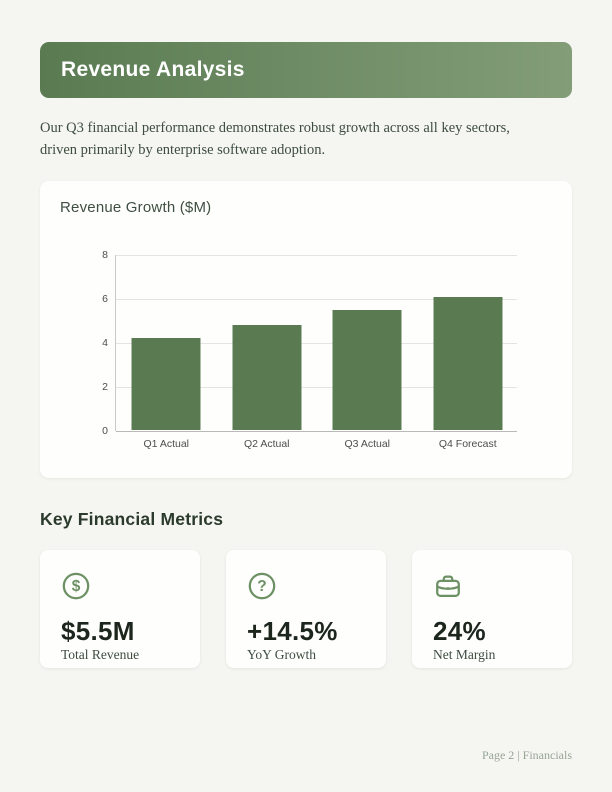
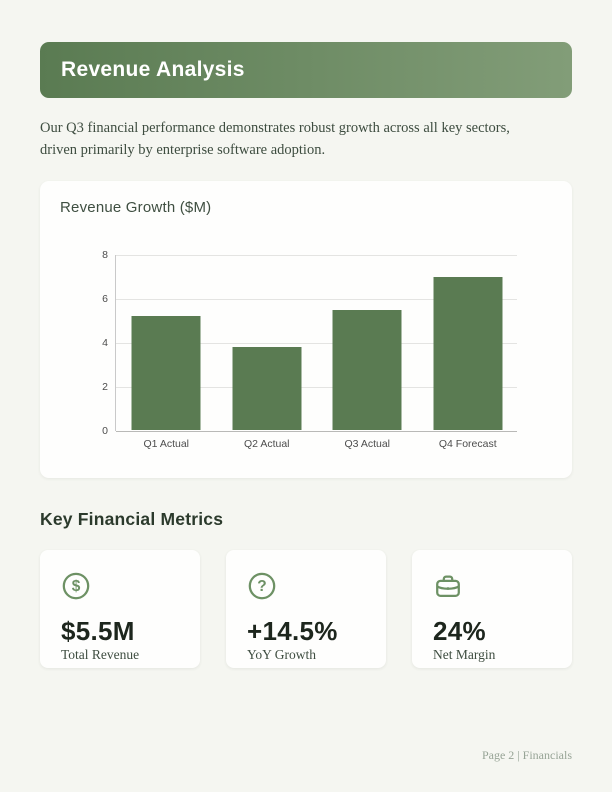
Q1 Actual: 4.2 -> 5.2
Q2 Actual: 4.8 -> 3.8
Q4 Forecast: 6.1 -> 7.0
